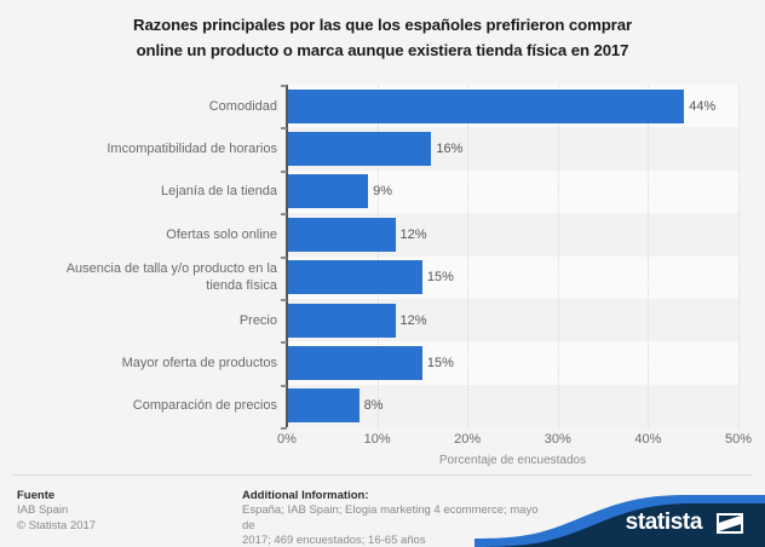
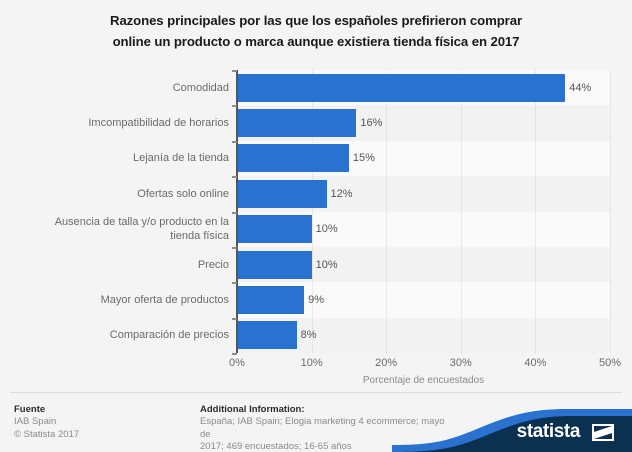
Lejanía de la tienda: 9% -> 15%
Ausencia de talla y/o producto en la tienda física: 15% -> 10%
Precio: 12% -> 10%
Mayor oferta de productos: 15% -> 9%
